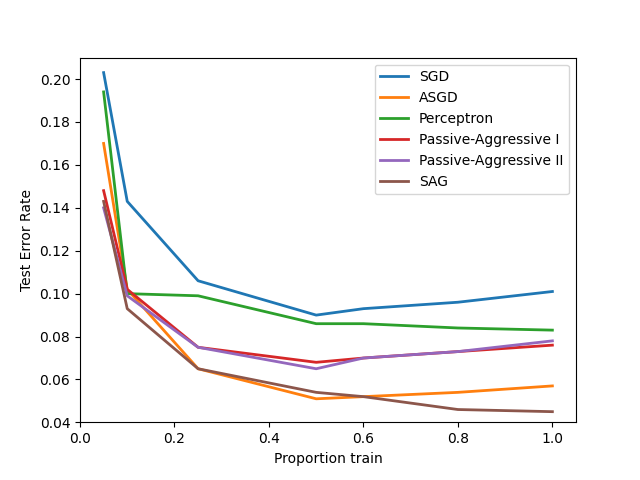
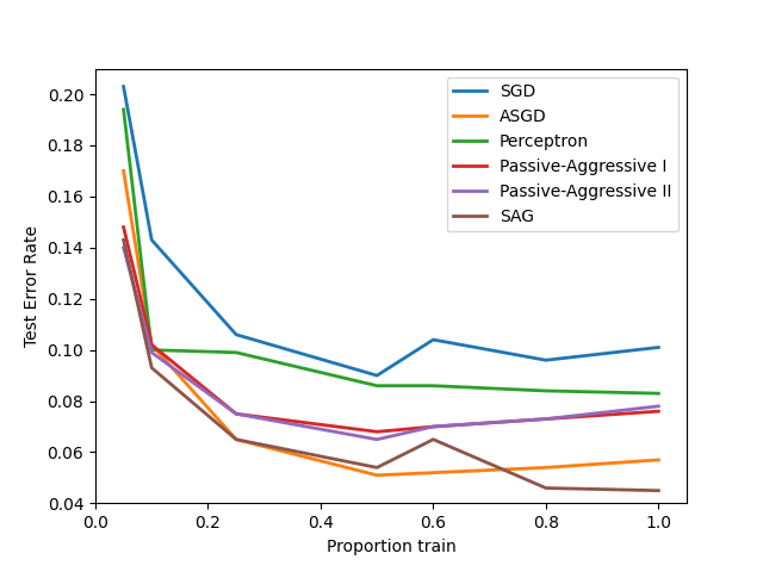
SGD/0.6: 0.093 -> 0.104
SAG/0.6: 0.052 -> 0.065
